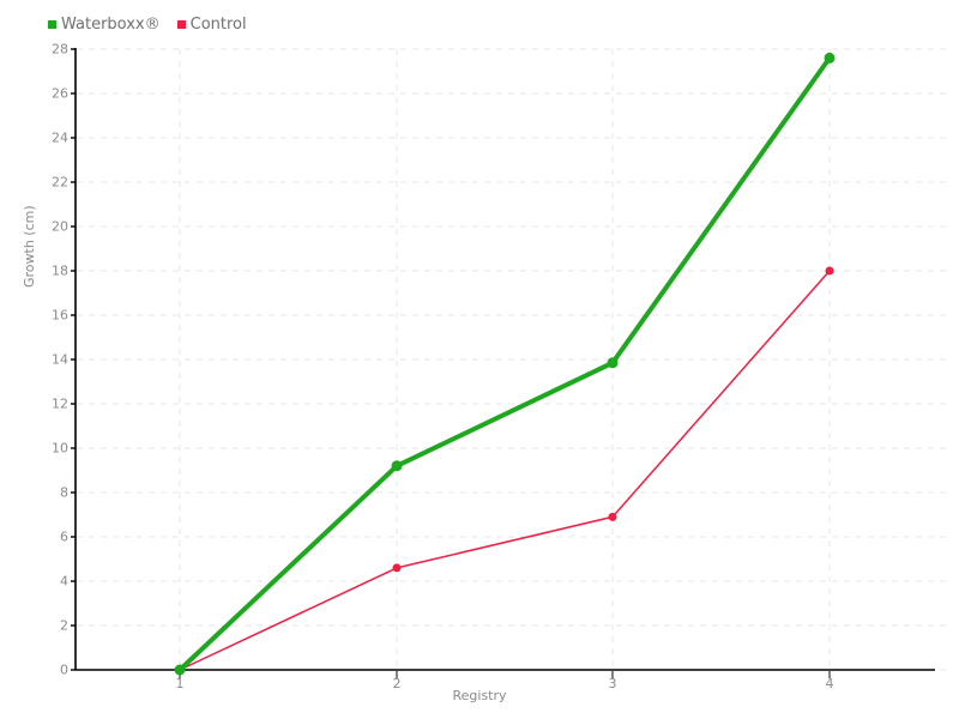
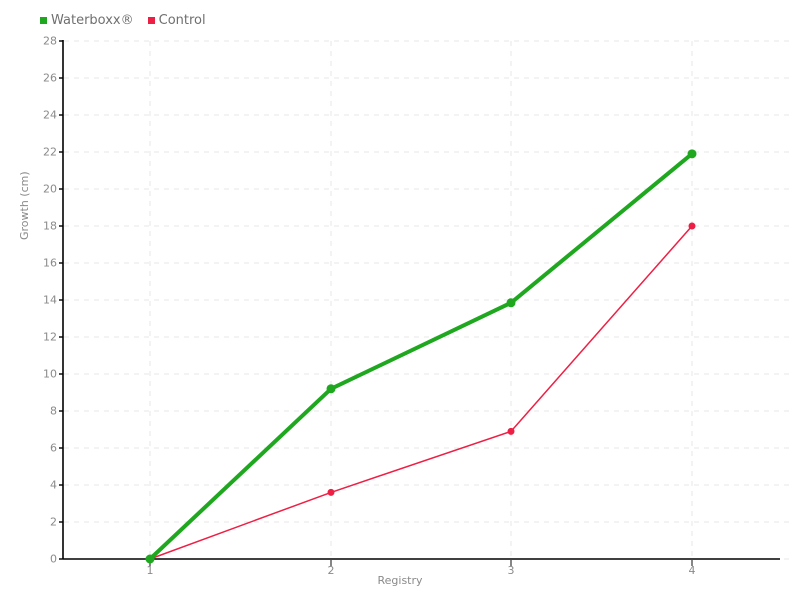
Control/2: 4.6 -> 3.6
Waterboxx®/4: 27.6 -> 21.9
